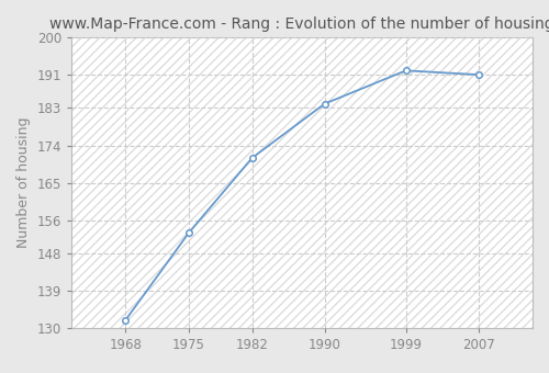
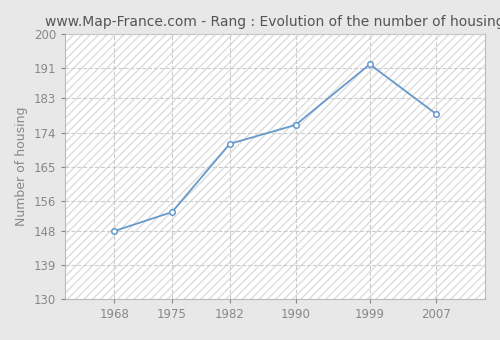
1968: 132 -> 148
1990: 184 -> 176
2007: 191 -> 179
